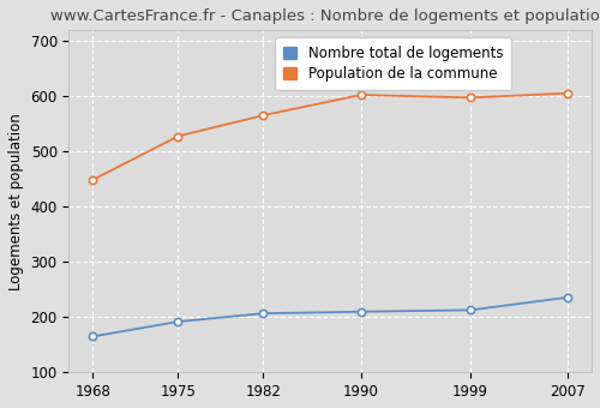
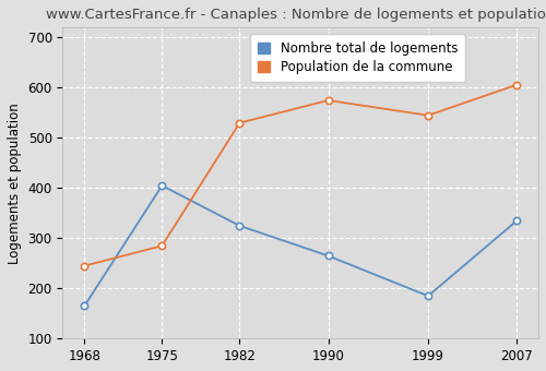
Population de la commune/1968: 449 -> 245
Nombre total de logements/1975: 192 -> 405
Population de la commune/1975: 528 -> 285
Nombre total de logements/1982: 207 -> 325
Population de la commune/1982: 566 -> 530
Nombre total de logements/1990: 210 -> 265
Population de la commune/1990: 603 -> 575
Nombre total de logements/1999: 213 -> 185
Population de la commune/1999: 598 -> 545
Nombre total de logements/2007: 236 -> 335
